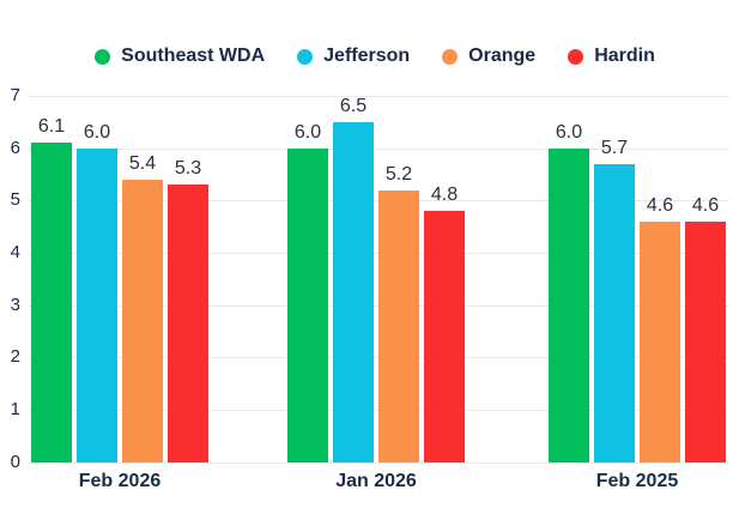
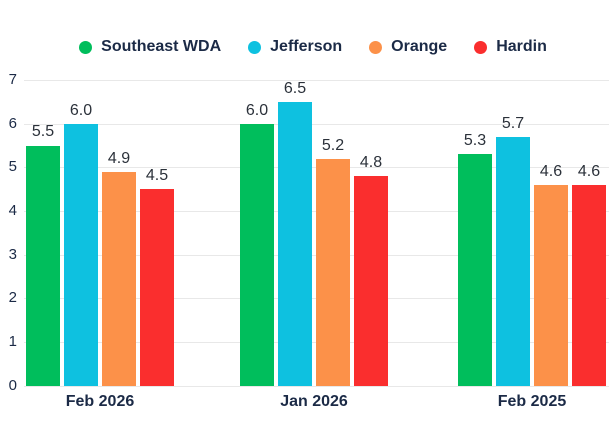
Southeast WDA/Feb 2026: 6.1 -> 5.5
Orange/Feb 2026: 5.4 -> 4.9
Hardin/Feb 2026: 5.3 -> 4.5
Southeast WDA/Feb 2025: 6.0 -> 5.3
